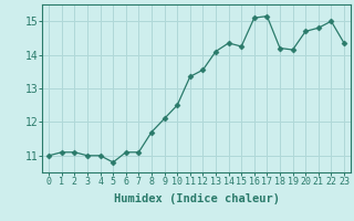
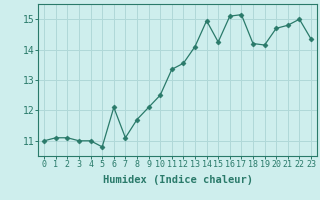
6: 11.10 -> 12.10
14: 14.35 -> 14.95
